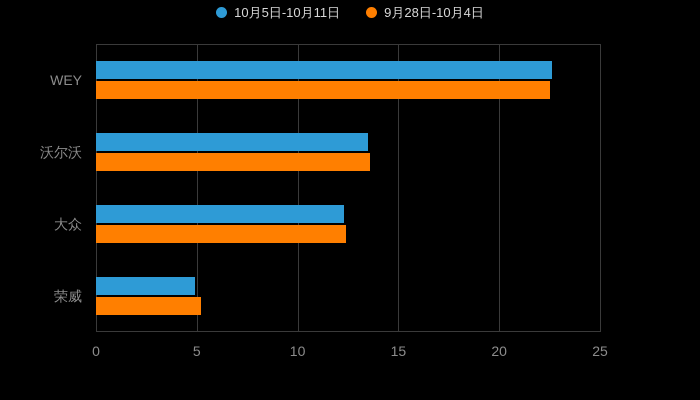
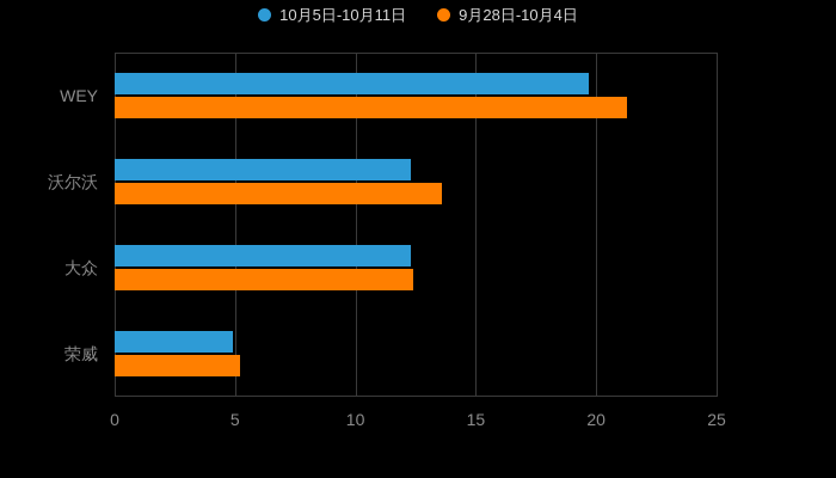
10月5日-10月11日/WEY: 22.6 -> 19.7
9月28日-10月4日/WEY: 22.5 -> 21.3
10月5日-10月11日/沃尔沃: 13.5 -> 12.3
